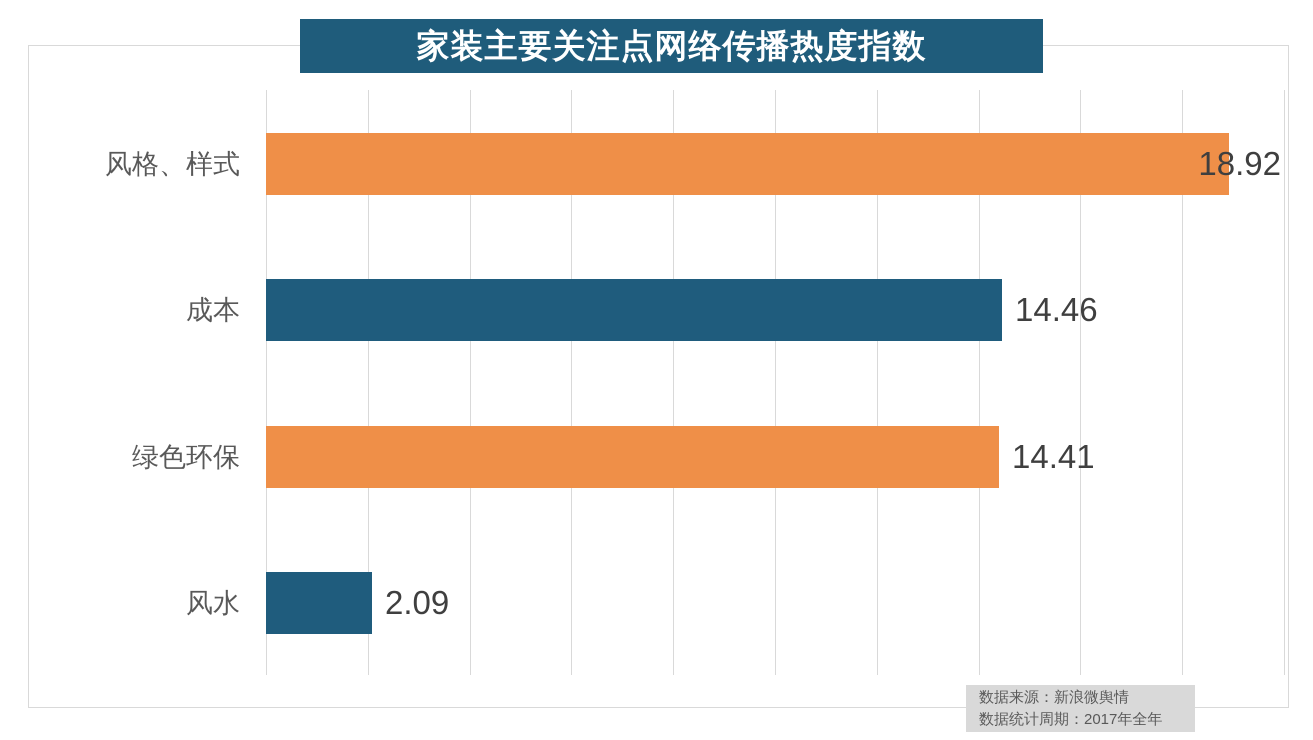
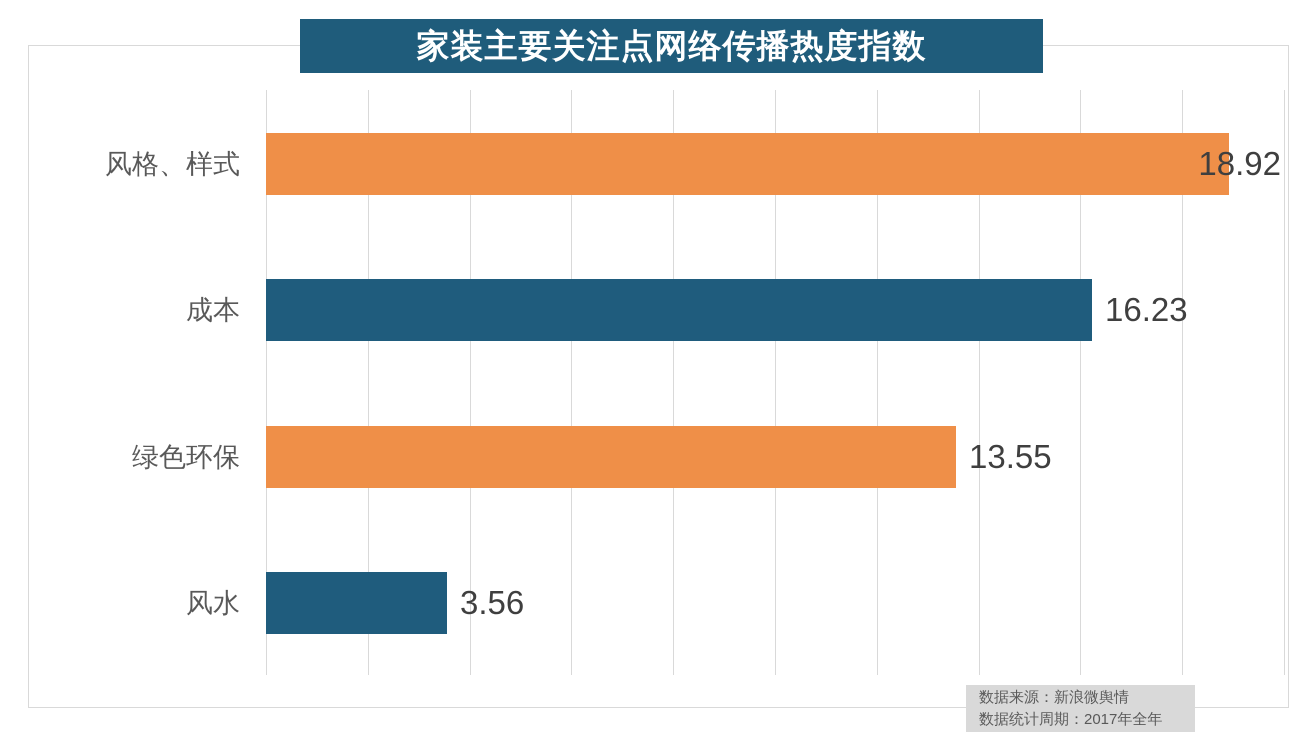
成本: 14.46 -> 16.23
绿色环保: 14.41 -> 13.55
风水: 2.09 -> 3.56
